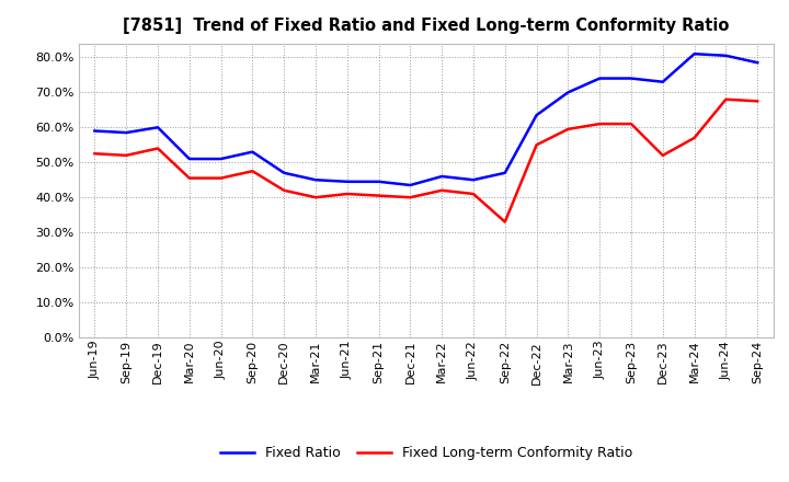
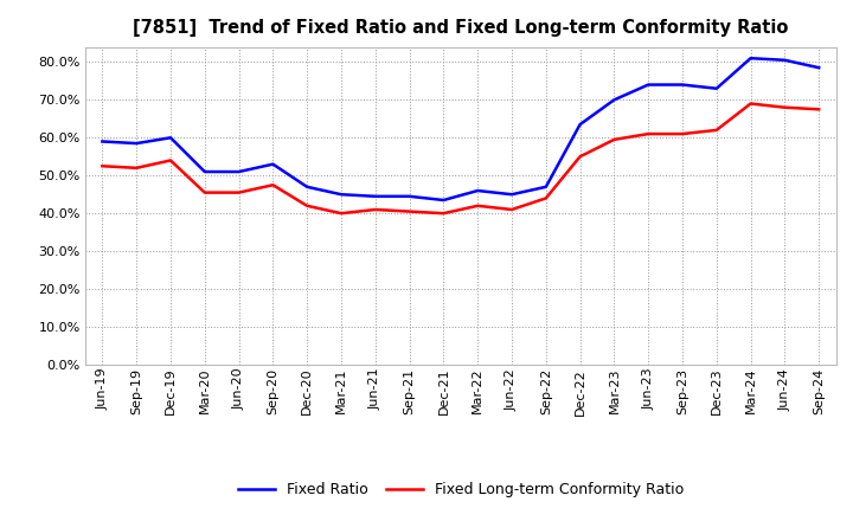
Fixed Long-term Conformity Ratio/Sep-22: 33.0% -> 44.0%
Fixed Long-term Conformity Ratio/Dec-23: 52.0% -> 62.0%
Fixed Long-term Conformity Ratio/Mar-24: 57.0% -> 69.0%
